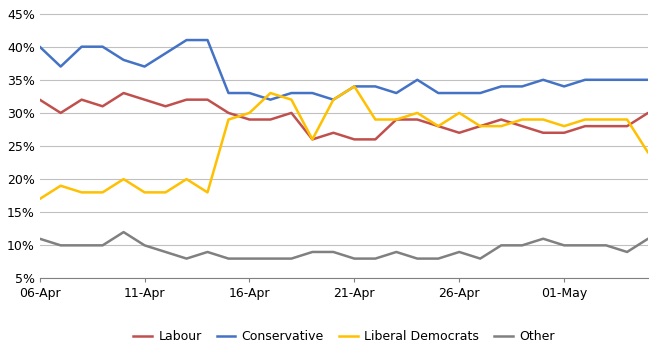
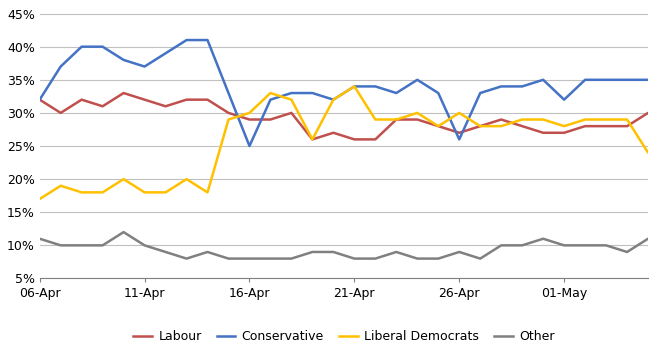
Conservative/06-Apr: 40% -> 32%
Conservative/16-Apr: 33% -> 25%
Conservative/26-Apr: 33% -> 26%
Conservative/01-May: 34% -> 32%
